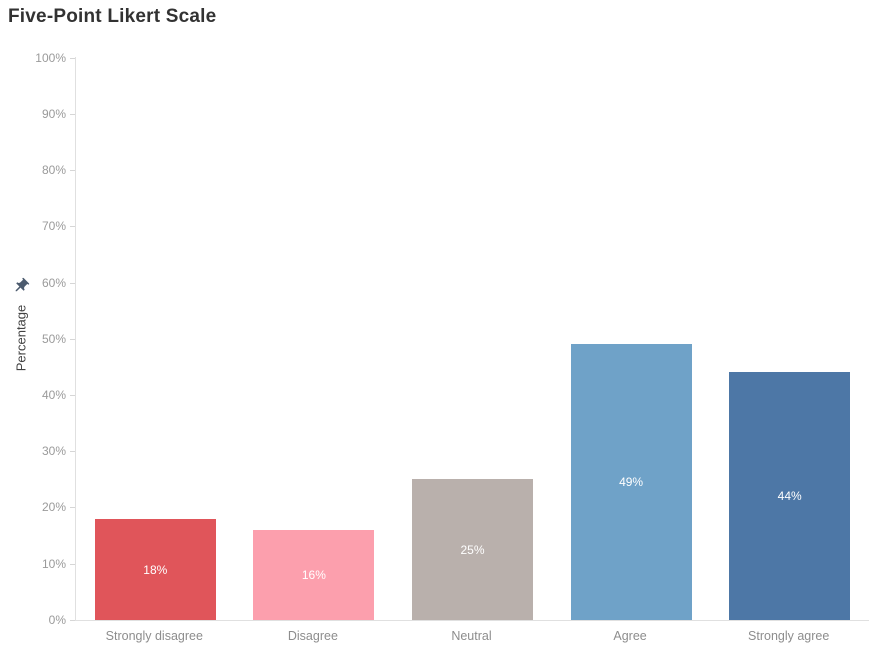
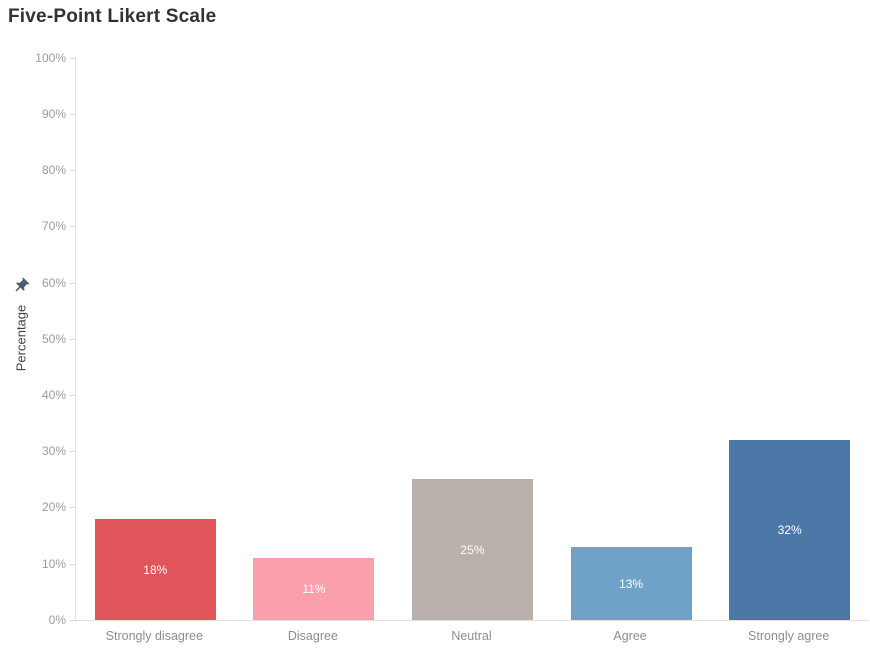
Disagree: 16% -> 11%
Agree: 49% -> 13%
Strongly agree: 44% -> 32%
